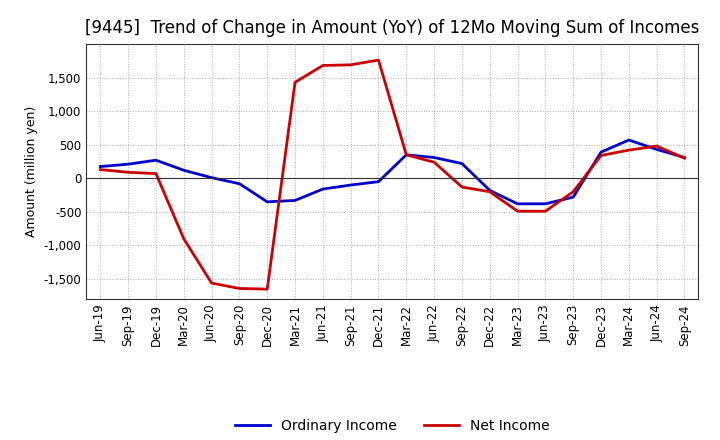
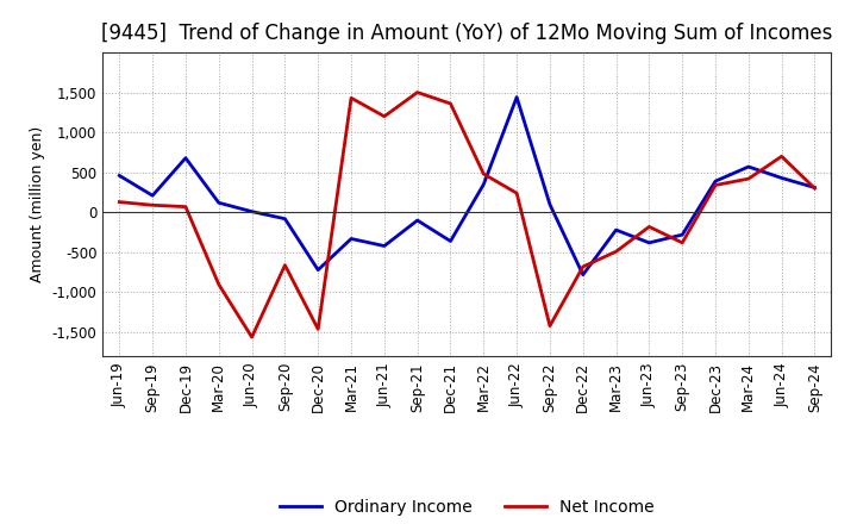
Ordinary Income/Jun-19: 180 -> 460
Ordinary Income/Dec-19: 270 -> 680
Net Income/Sep-20: -1,640 -> -660
Ordinary Income/Dec-20: -350 -> -720
Net Income/Dec-20: -1,650 -> -1,460
Ordinary Income/Jun-21: -160 -> -420
Net Income/Jun-21: 1,680 -> 1,200
Net Income/Sep-21: 1,690 -> 1,500
Ordinary Income/Dec-21: -50 -> -360
Net Income/Dec-21: 1,760 -> 1,360
Net Income/Mar-22: 350 -> 480
Ordinary Income/Jun-22: 310 -> 1,440
Ordinary Income/Sep-22: 220 -> 100
Net Income/Sep-22: -130 -> -1,420
Ordinary Income/Dec-22: -180 -> -780
Net Income/Dec-22: -200 -> -680
Ordinary Income/Mar-23: -380 -> -220
Net Income/Jun-23: -490 -> -180
Net Income/Sep-23: -200 -> -380
Net Income/Jun-24: 480 -> 700
